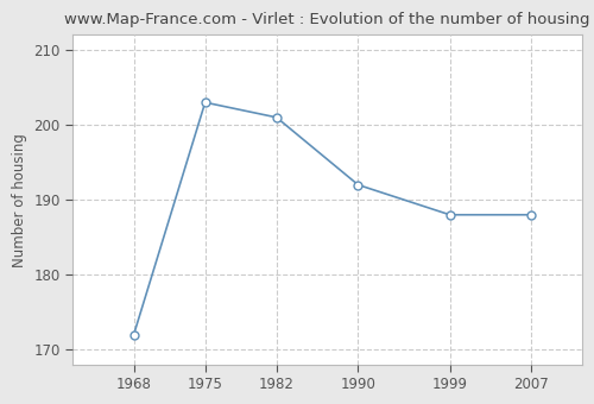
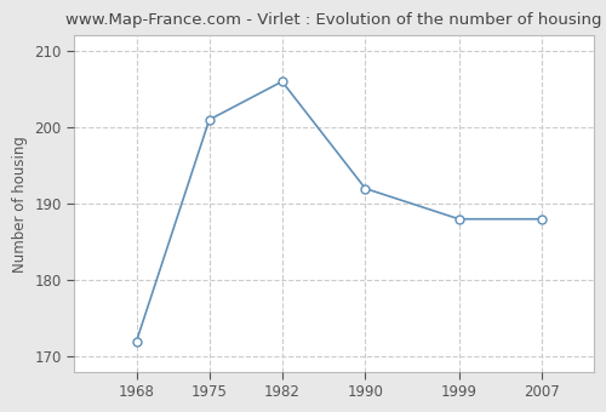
1975: 203 -> 201
1982: 201 -> 206
